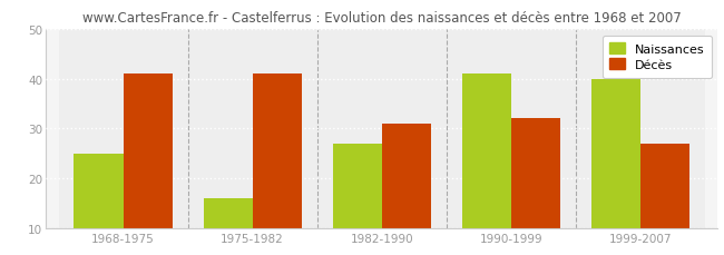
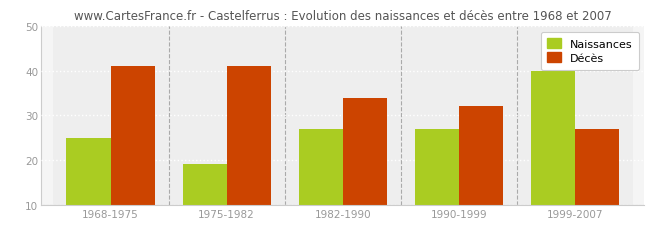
Naissances/1975-1982: 16 -> 19
Décès/1982-1990: 31 -> 34
Naissances/1990-1999: 41 -> 27
